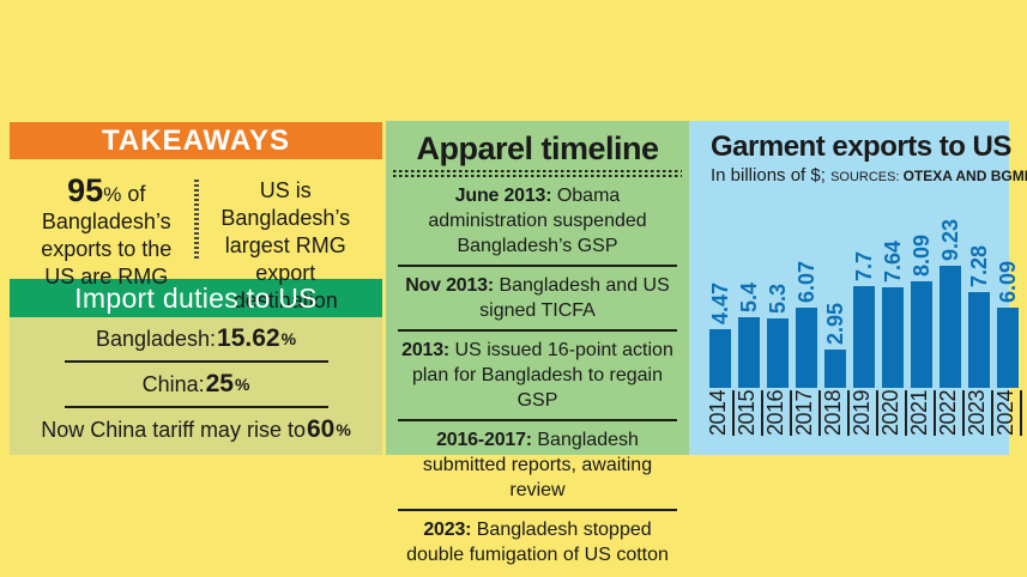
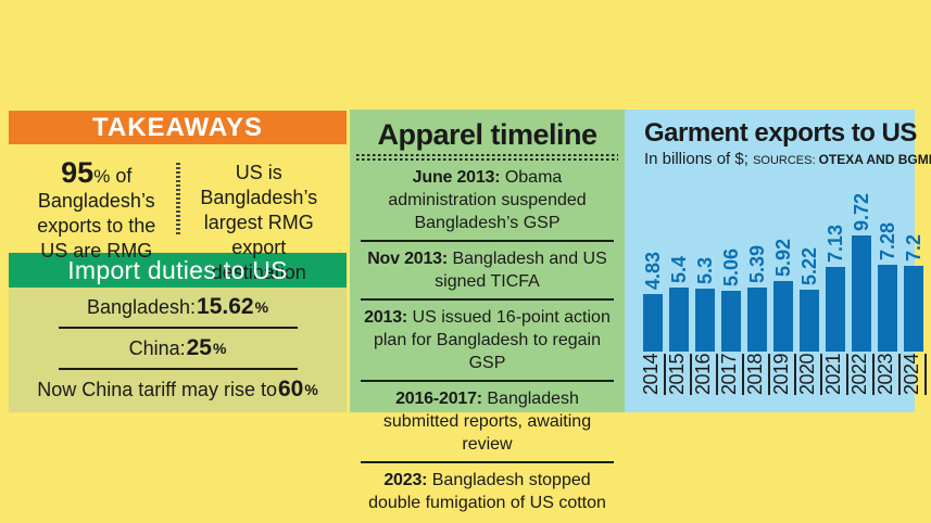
2014: 4.47 -> 4.83
2017: 6.07 -> 5.06
2018: 2.95 -> 5.39
2019: 7.7 -> 5.92
2020: 7.64 -> 5.22
2021: 8.09 -> 7.13
2022: 9.23 -> 9.72
2024: 6.09 -> 7.2
